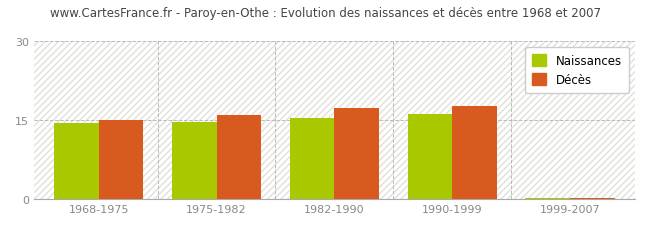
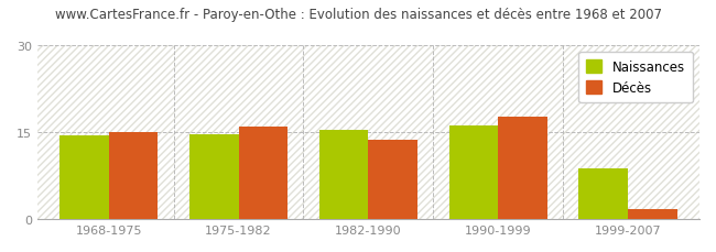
Décès/1982-1990: 17.3 -> 13.6
Naissances/1999-2007: 0.3 -> 8.8
Décès/1999-2007: 0.3 -> 1.8
